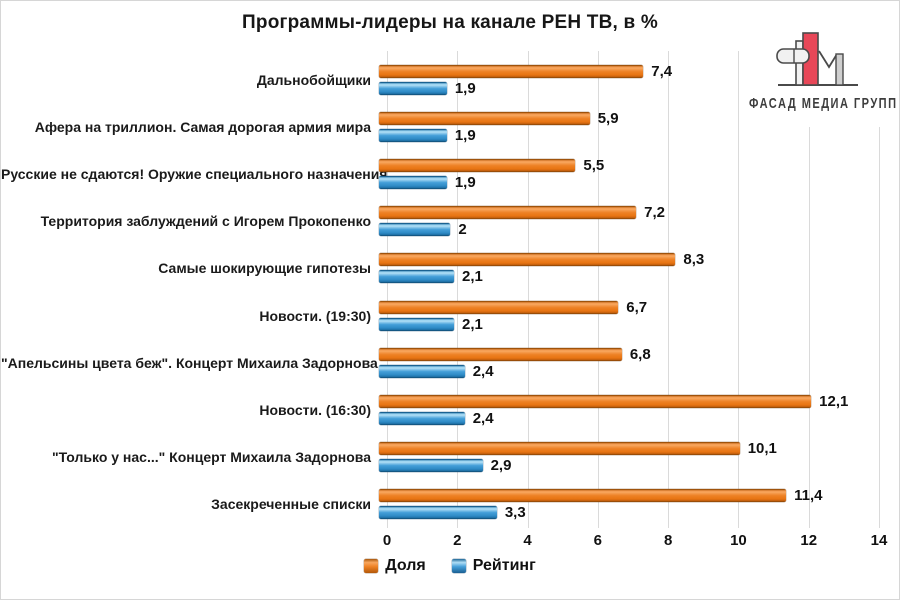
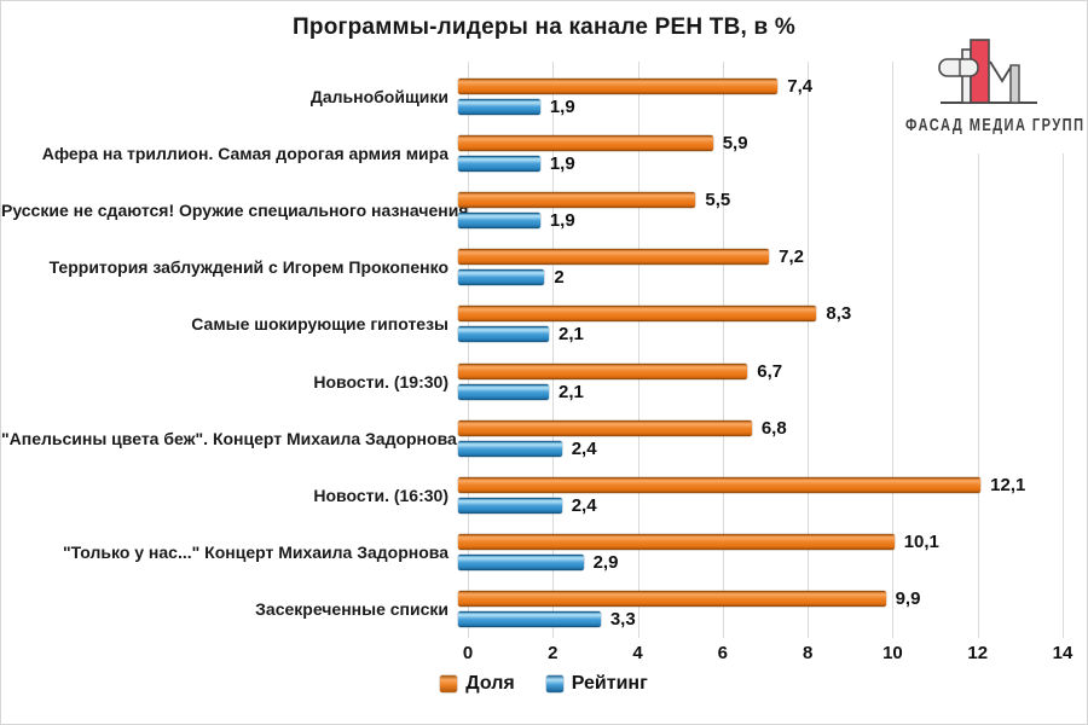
Доля/Засекреченные списки: 11,4 -> 9,9
